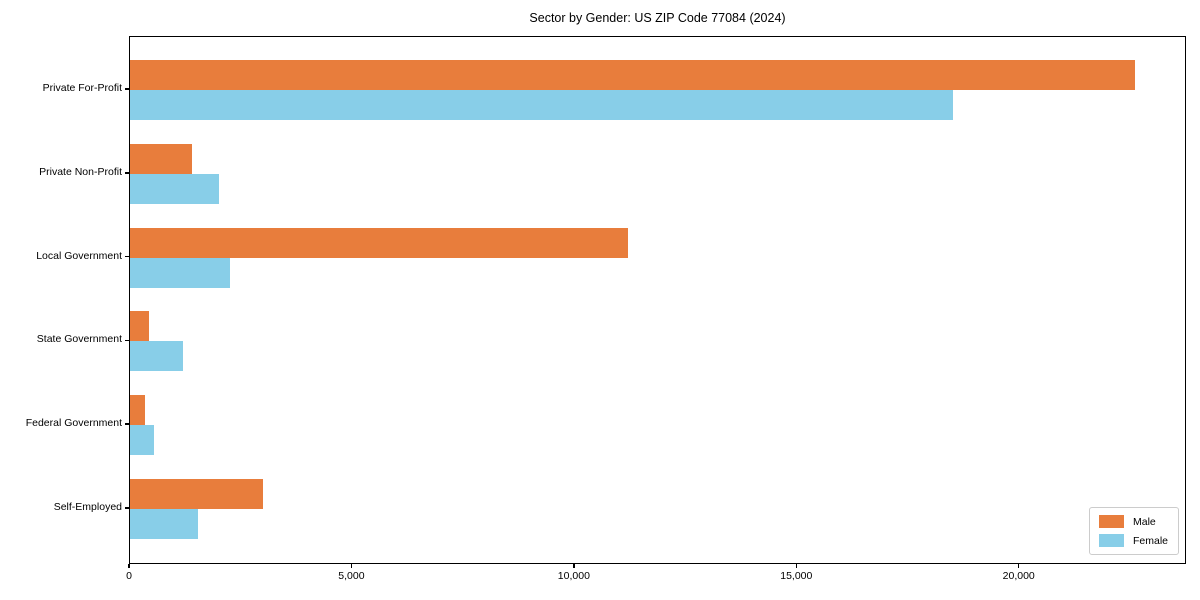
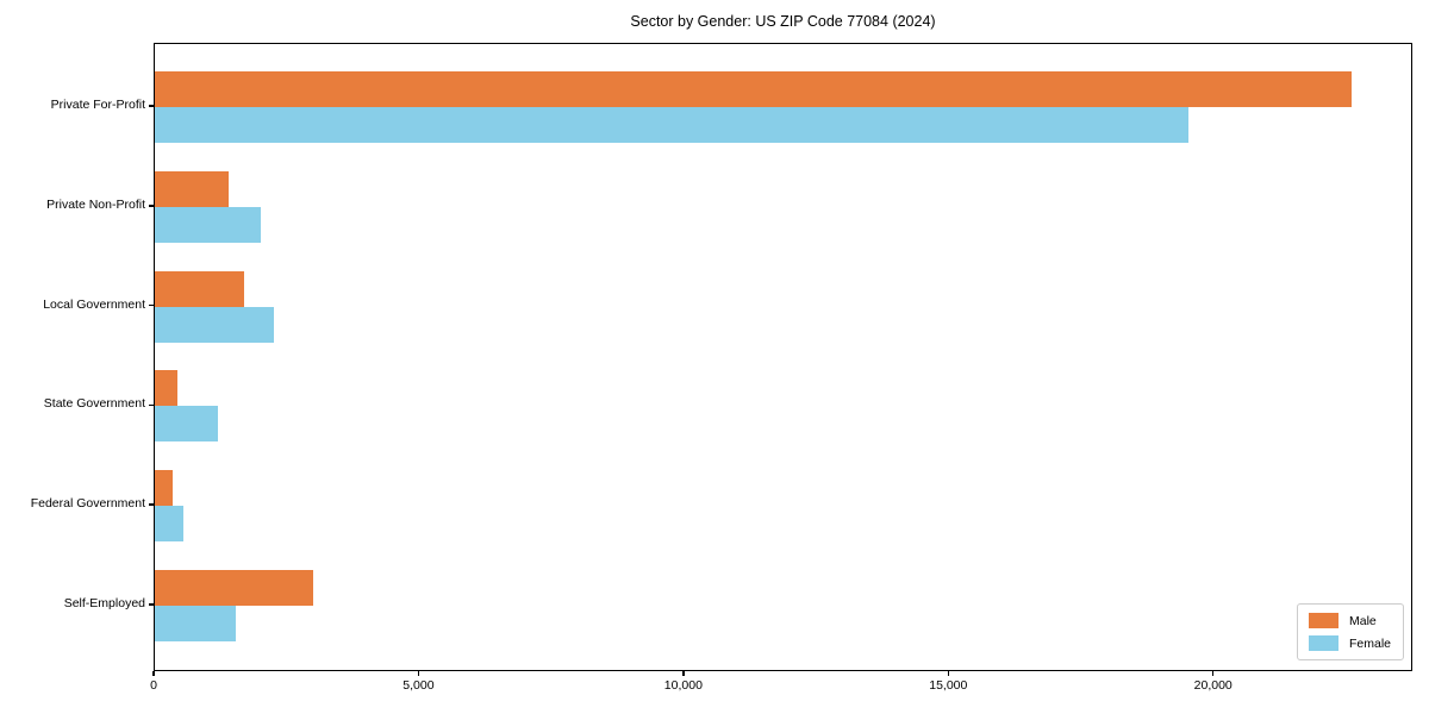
Female/Private For-Profit: 18500 -> 19500
Male/Local Government: 11200 -> 1700
